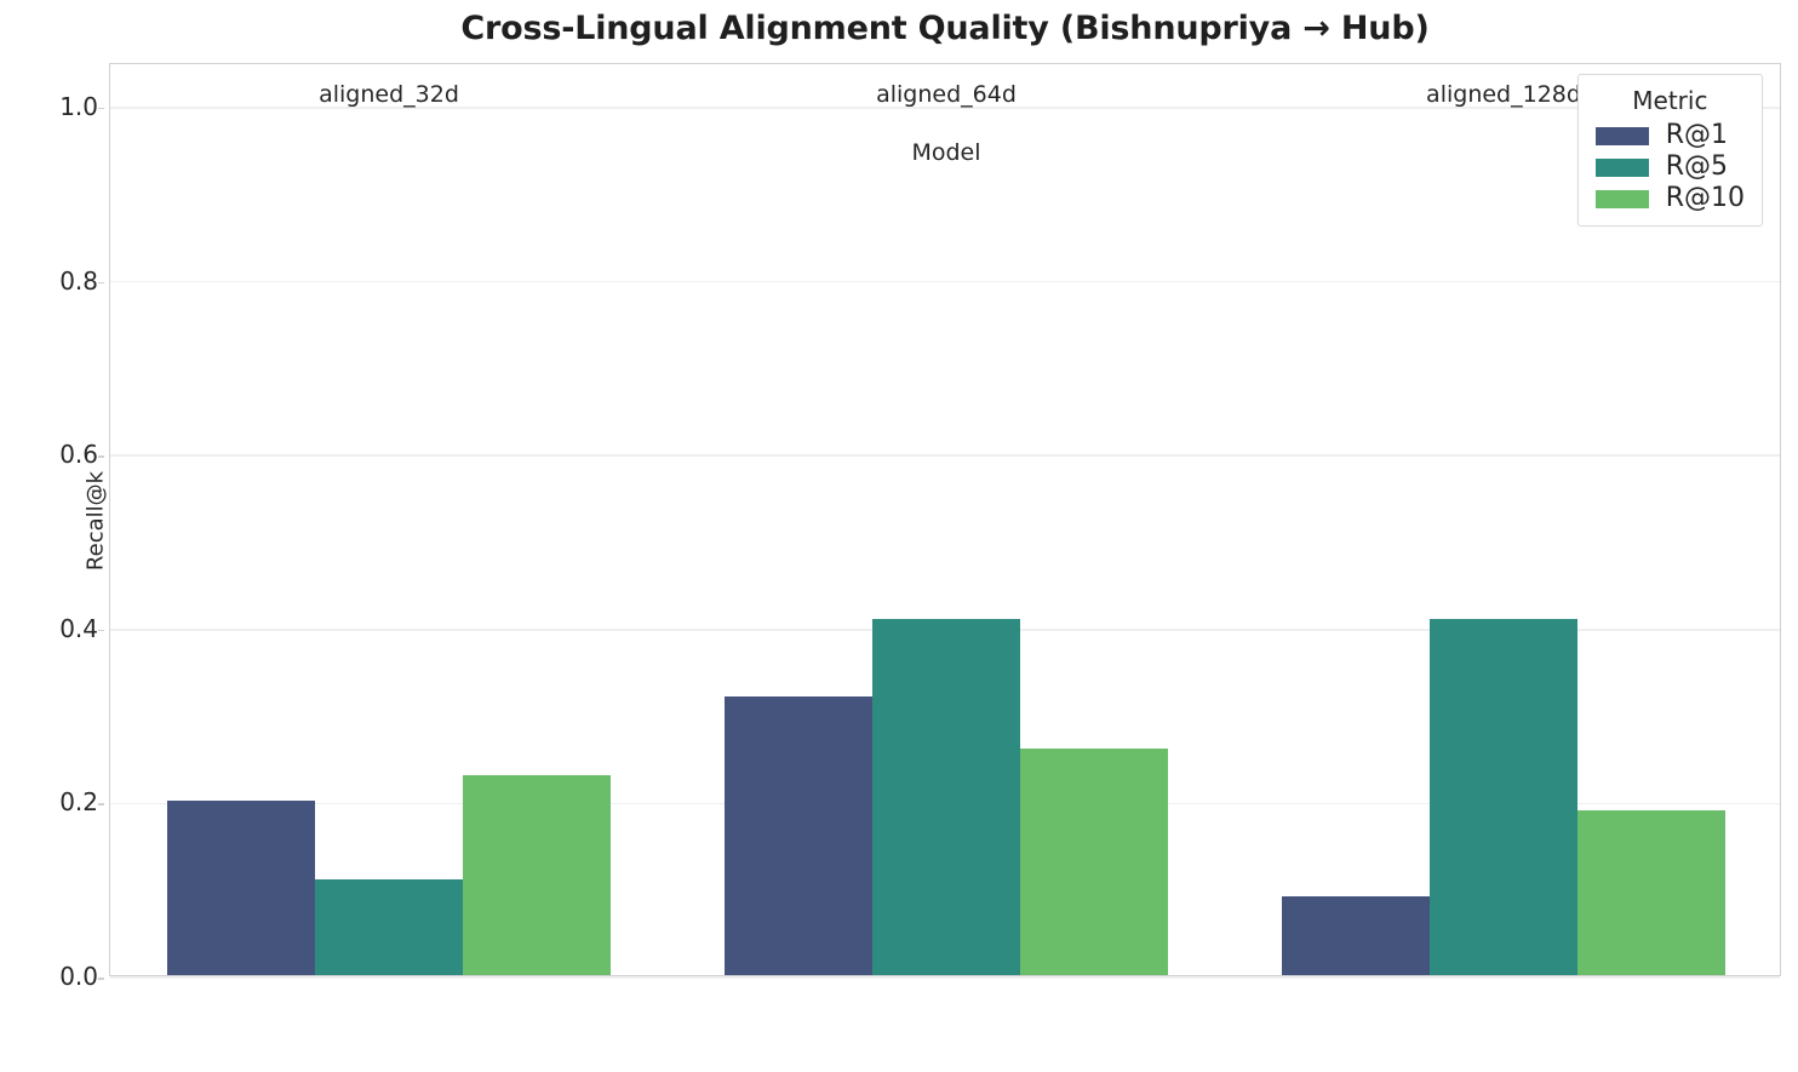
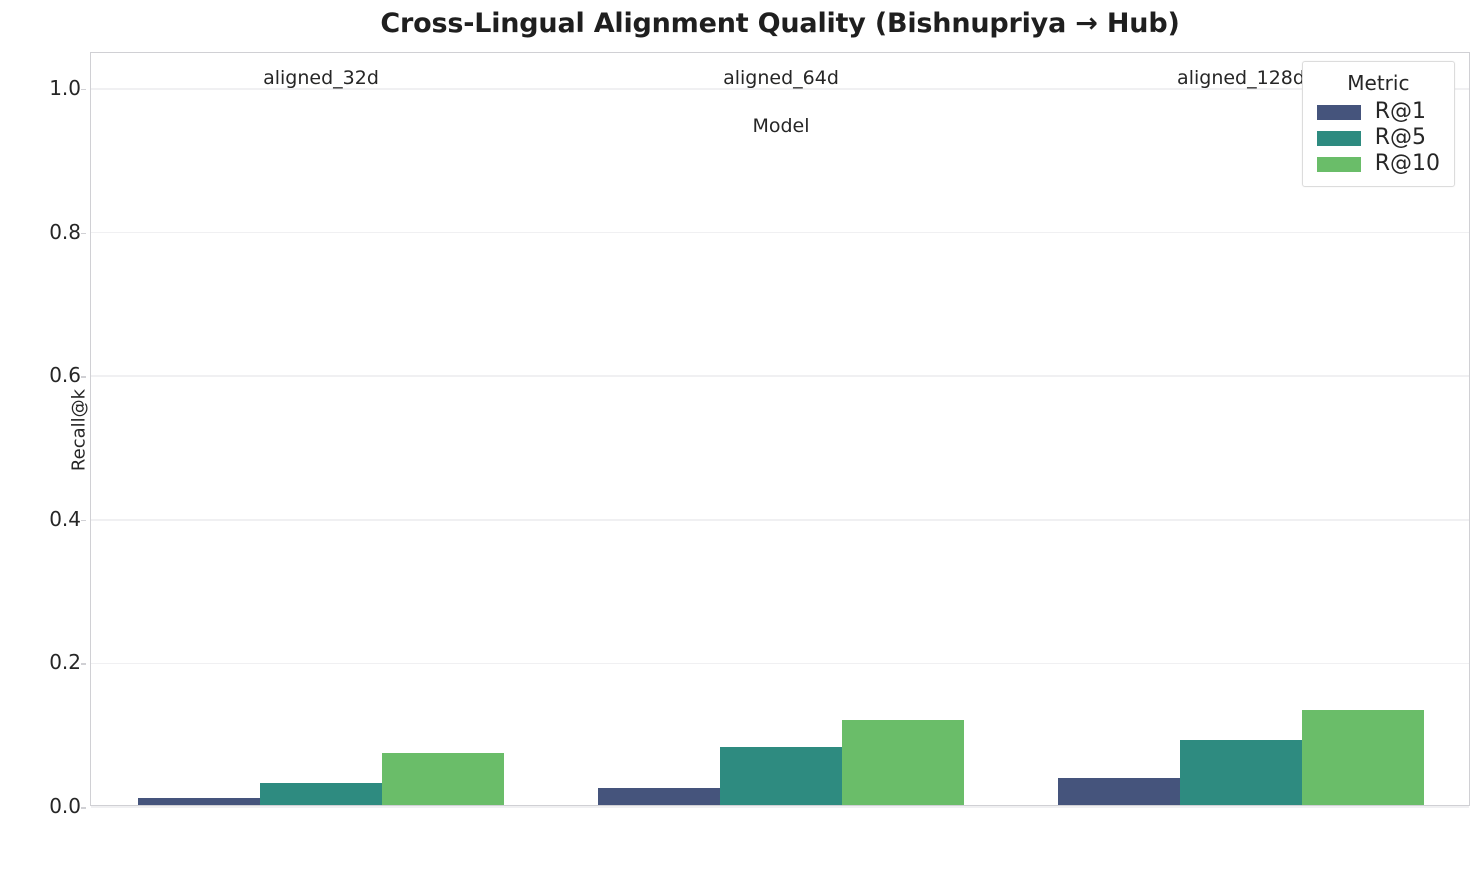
R@1/aligned_32d: 0.20 -> 0.01
R@5/aligned_32d: 0.11 -> 0.03
R@10/aligned_32d: 0.23 -> 0.07
R@1/aligned_64d: 0.32 -> 0.02
R@5/aligned_64d: 0.41 -> 0.08
R@10/aligned_64d: 0.26 -> 0.12
R@1/aligned_128d: 0.09 -> 0.04
R@5/aligned_128d: 0.41 -> 0.09
R@10/aligned_128d: 0.19 -> 0.13
